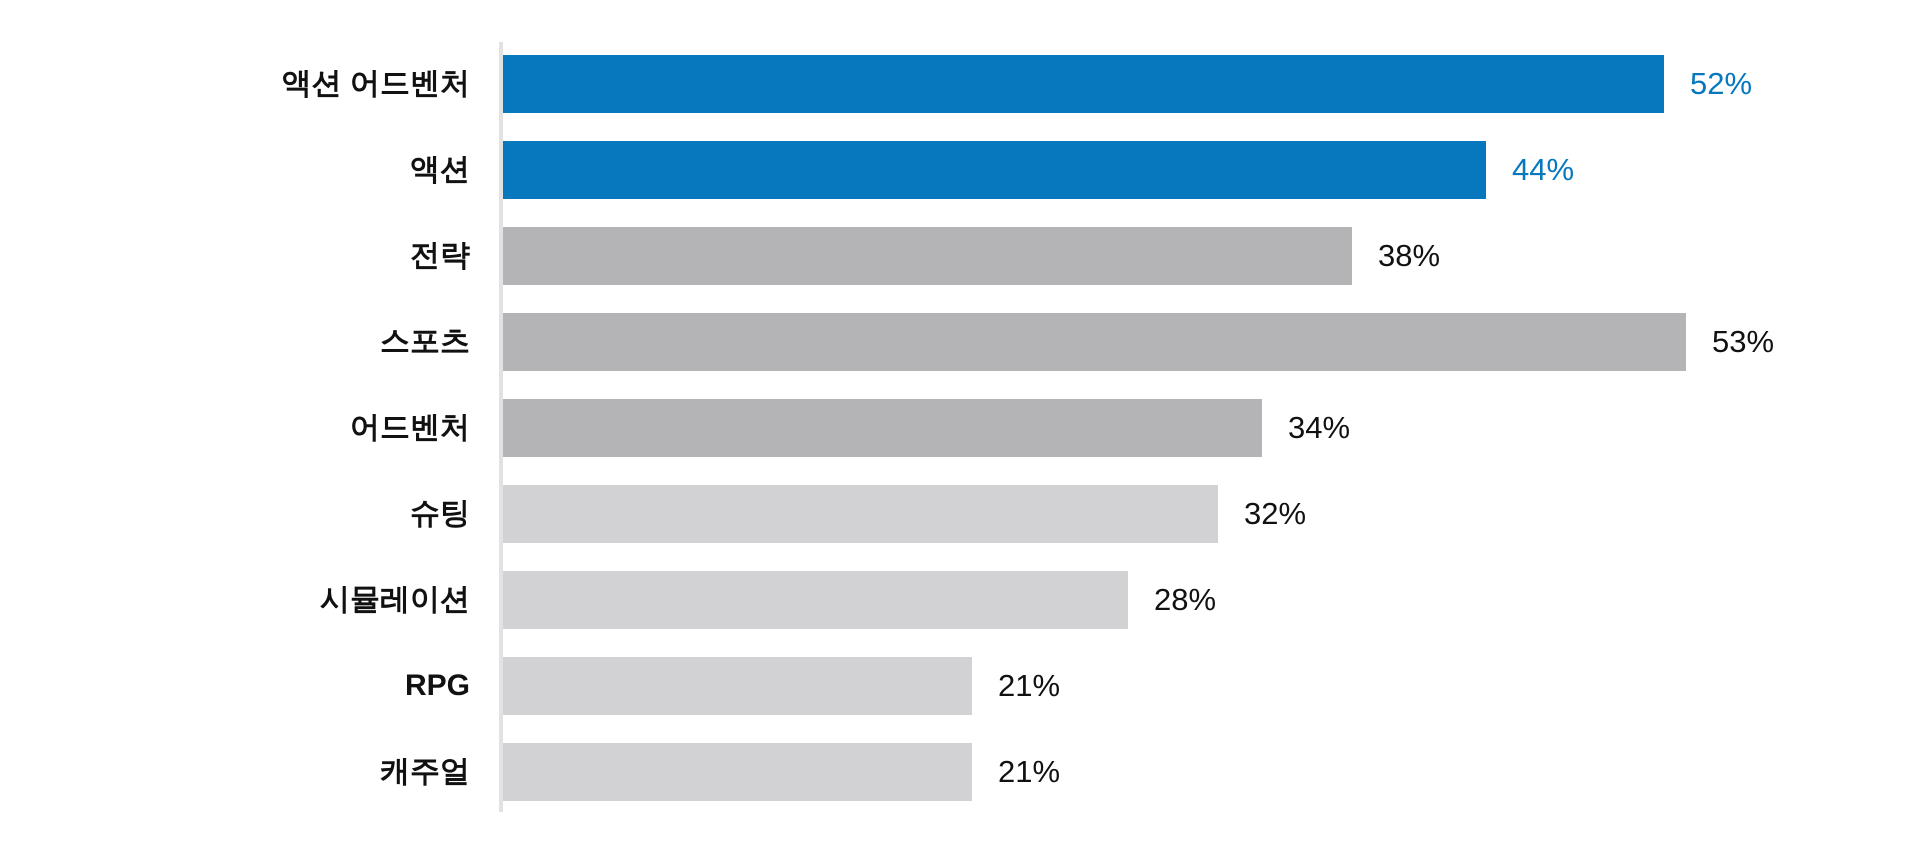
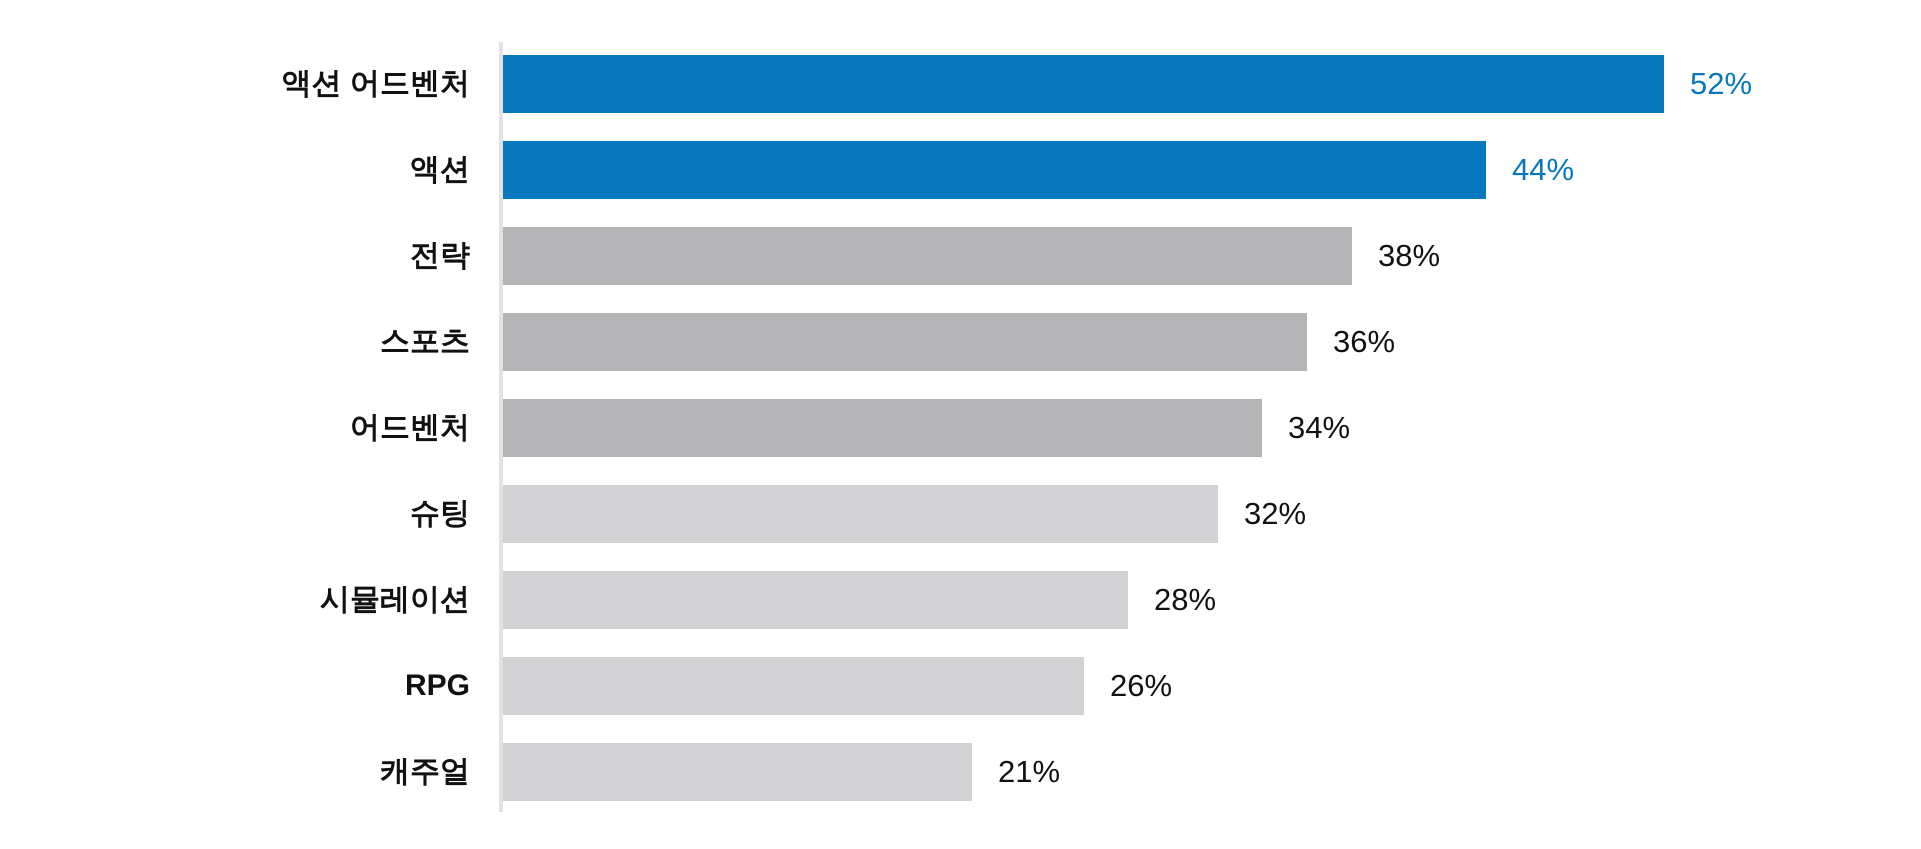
스포츠: 53% -> 36%
RPG: 21% -> 26%
